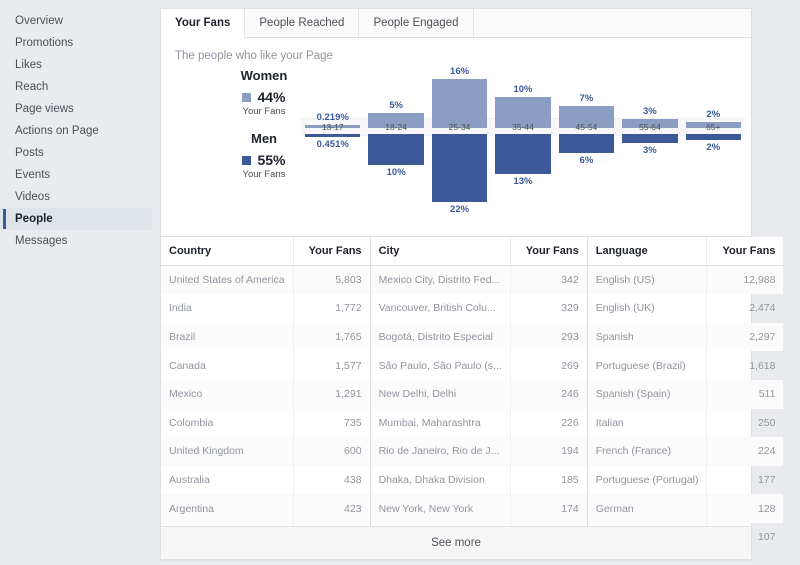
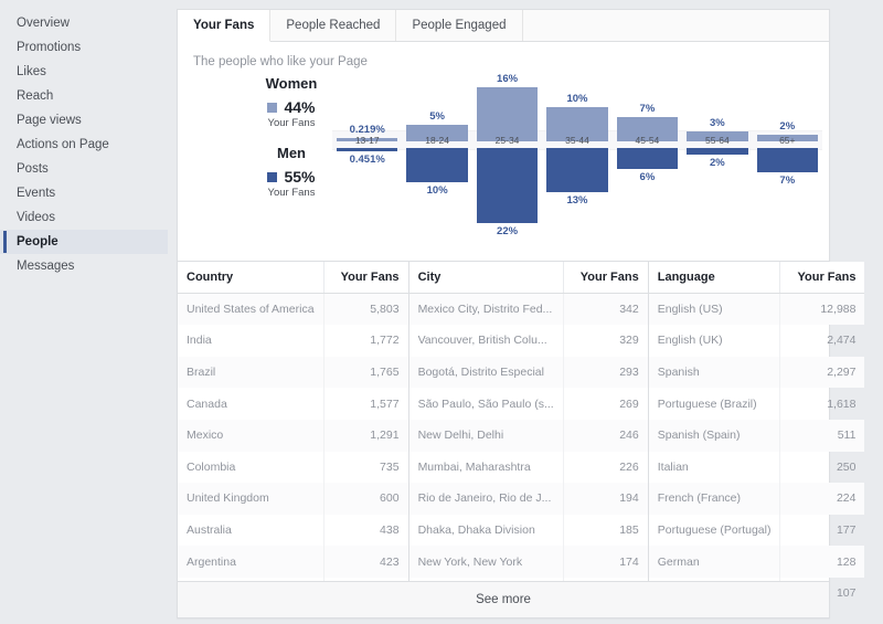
Men/55-64: 3% -> 2%
Men/65+: 2% -> 7%
